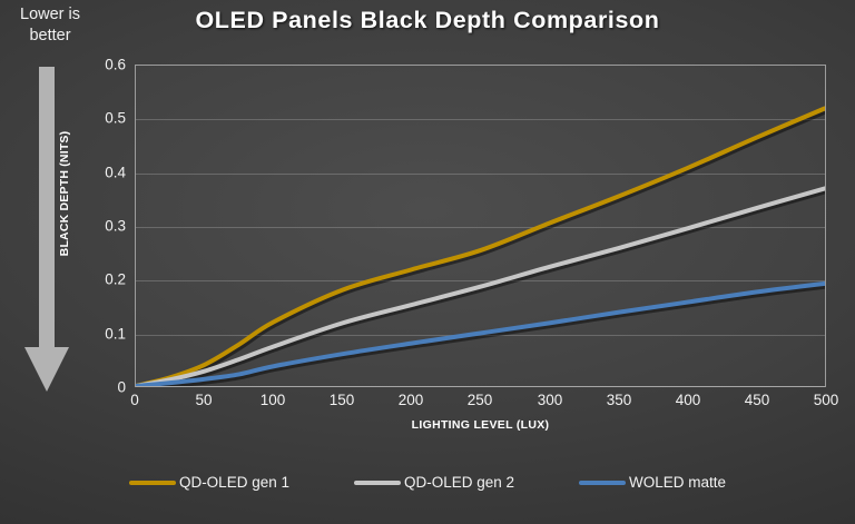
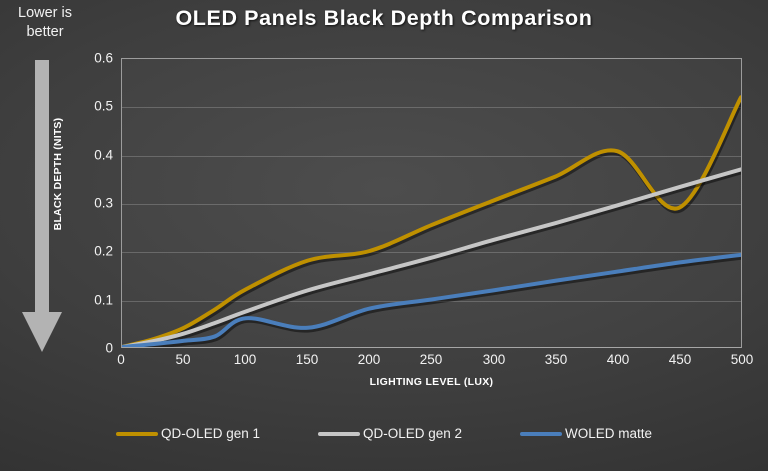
WOLED matte/100: 0.04 -> 0.06
WOLED matte/150: 0.06 -> 0.04
QD-OLED gen 1/200: 0.22 -> 0.20
QD-OLED gen 1/450: 0.47 -> 0.29
